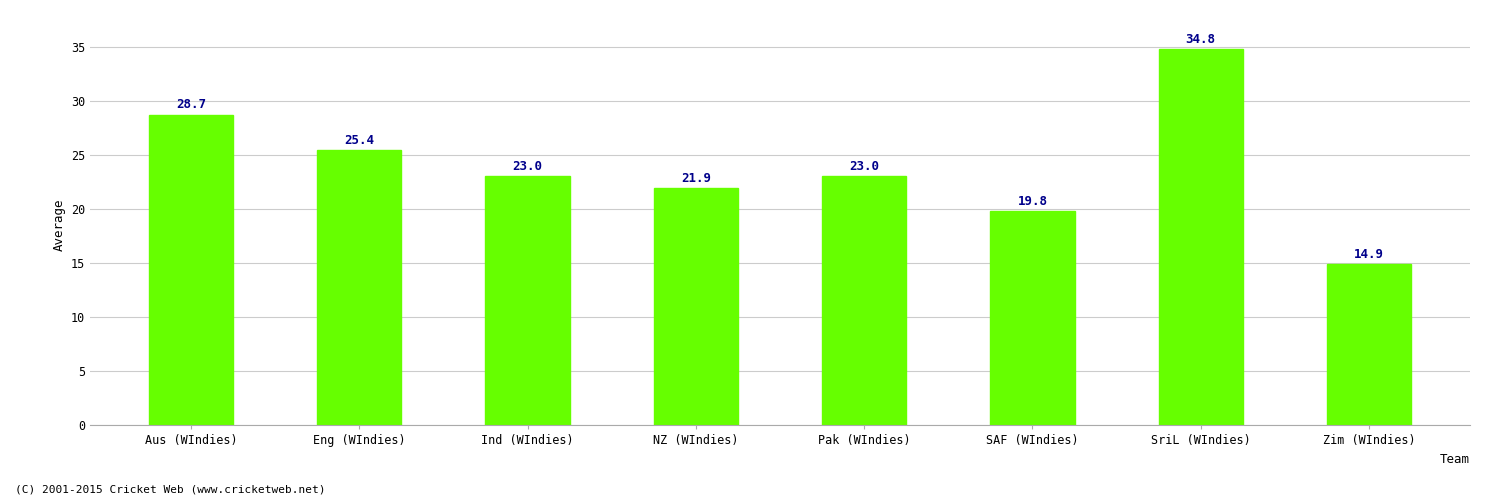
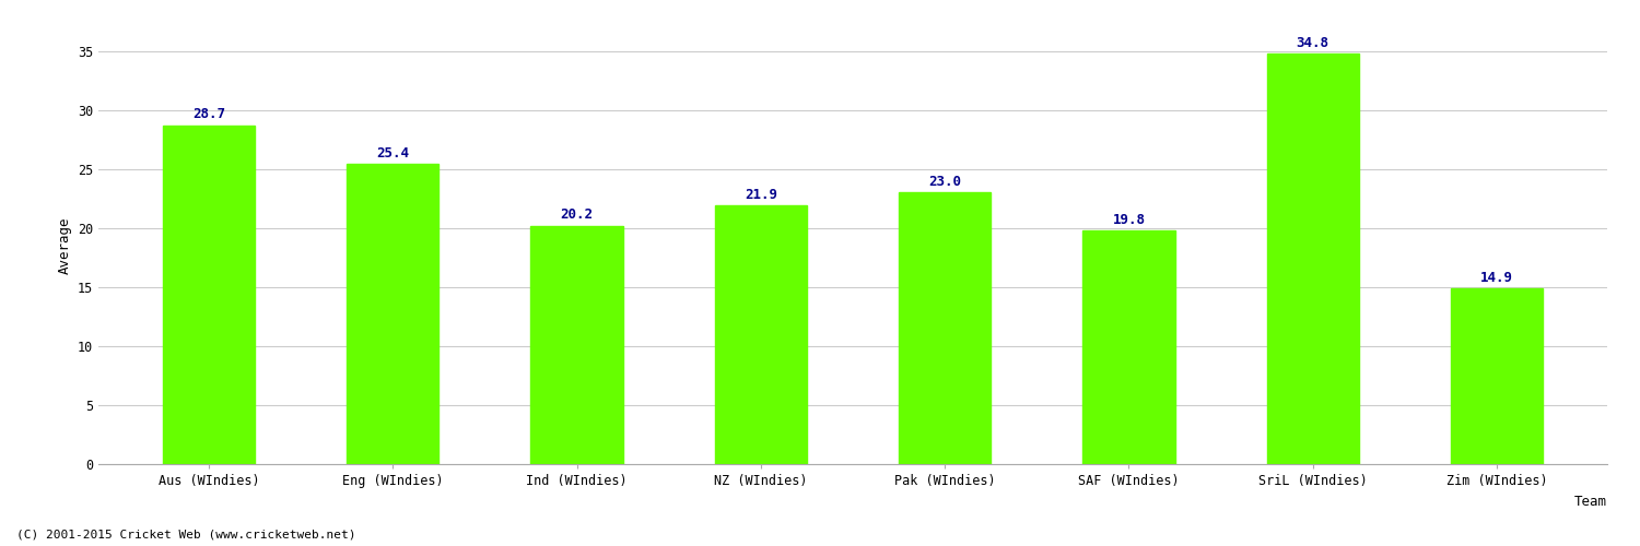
Ind (WIndies): 23.0 -> 20.2
